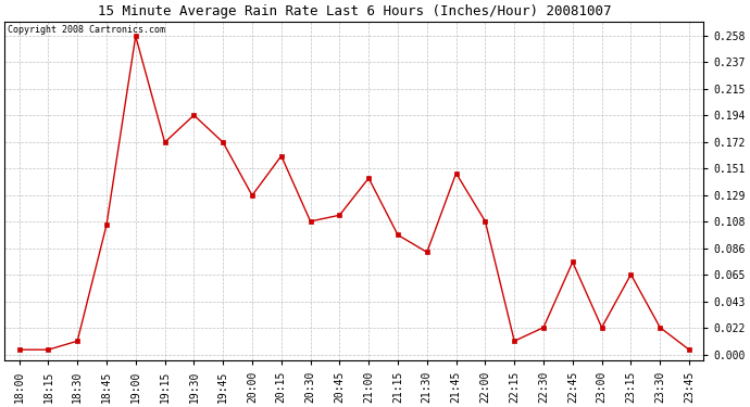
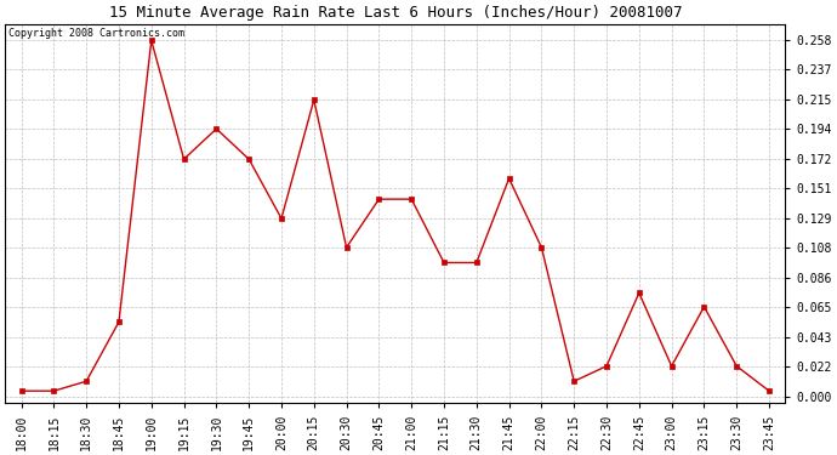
18:45: 0.105 -> 0.054
20:15: 0.161 -> 0.215
20:45: 0.113 -> 0.143
21:30: 0.083 -> 0.097
21:45: 0.147 -> 0.158
